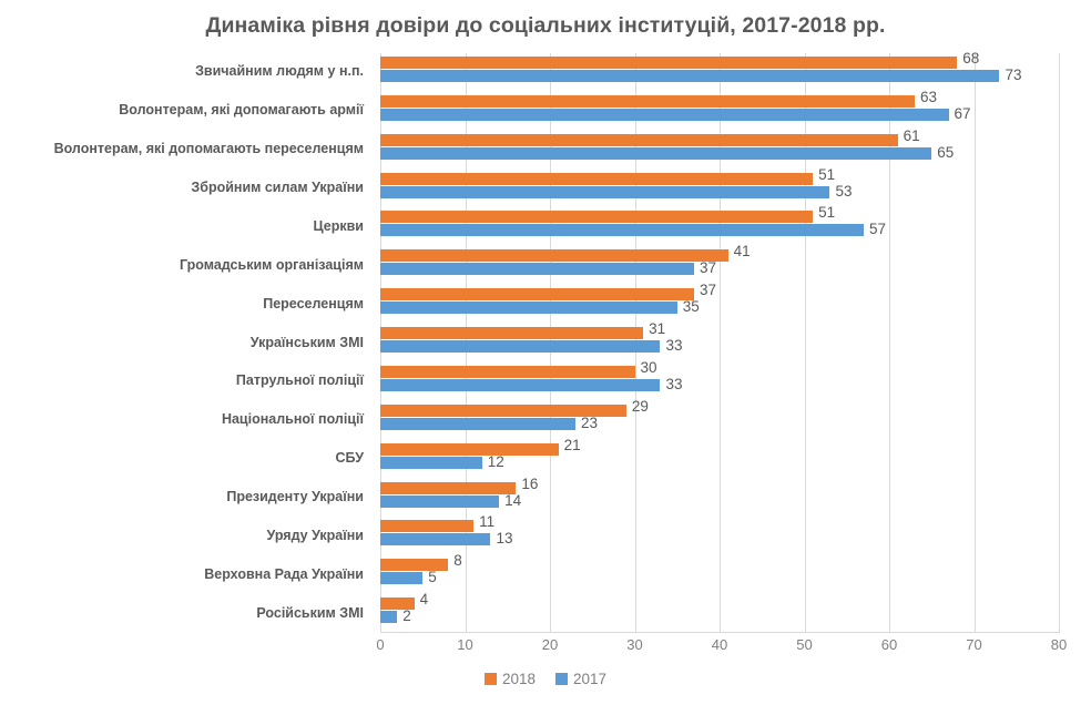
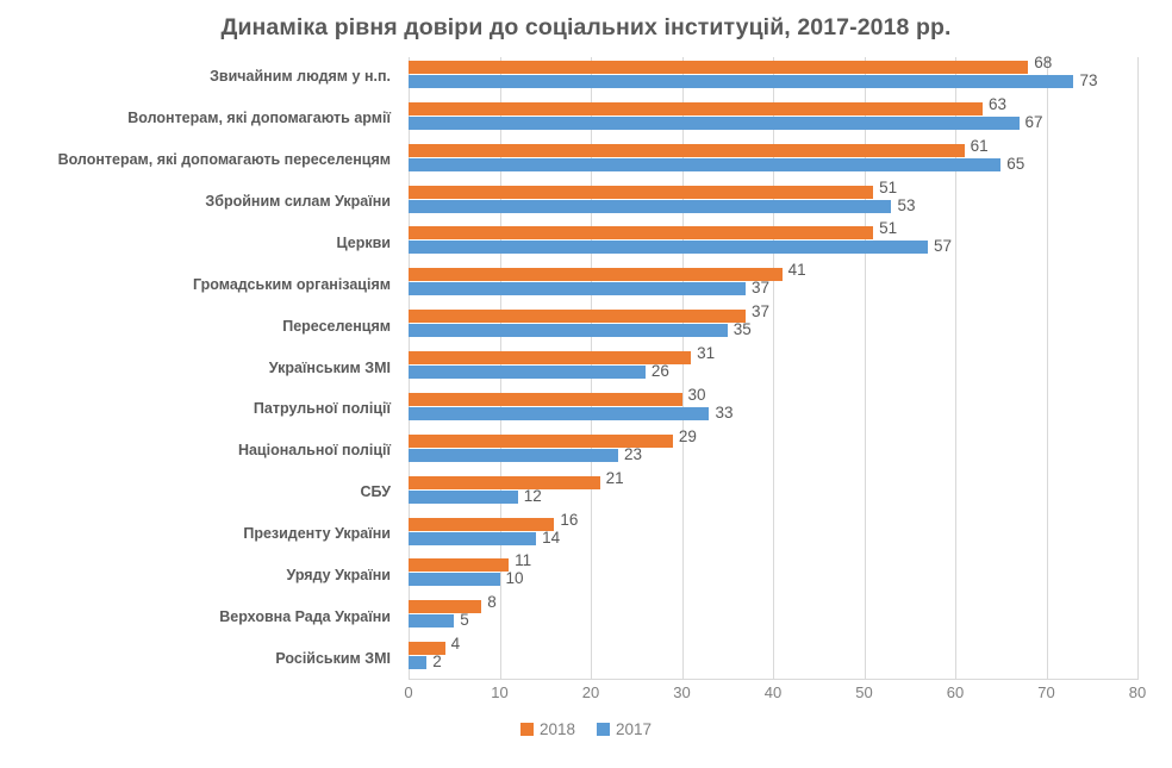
2017/Українським ЗМІ: 33 -> 26
2017/Уряду України: 13 -> 10
